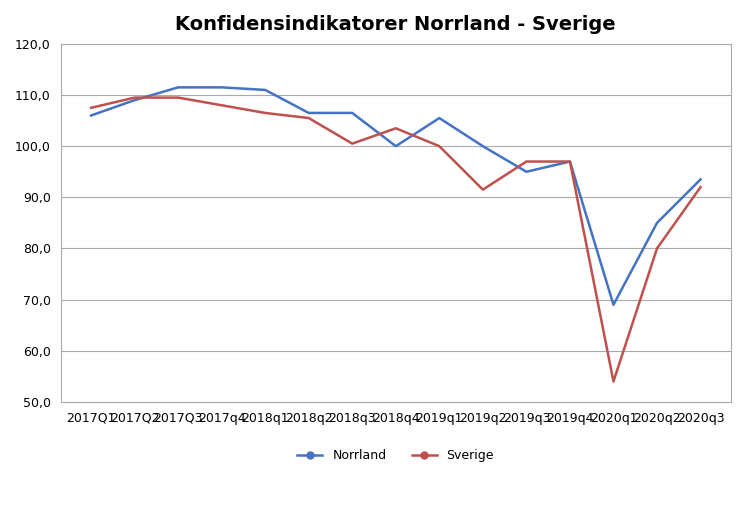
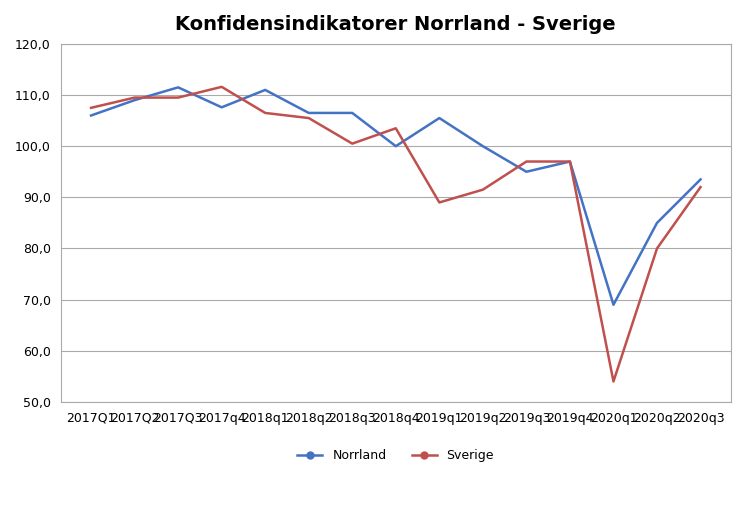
Norrland/2017q4: 111,5 -> 107,6
Sverige/2017q4: 108,0 -> 111,6
Sverige/2019q1: 100,0 -> 89,0
